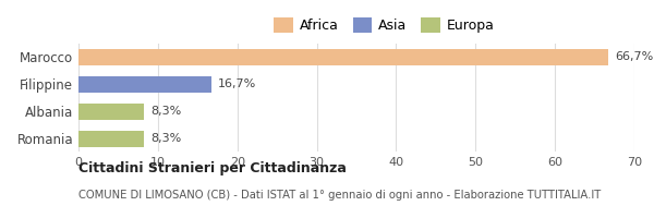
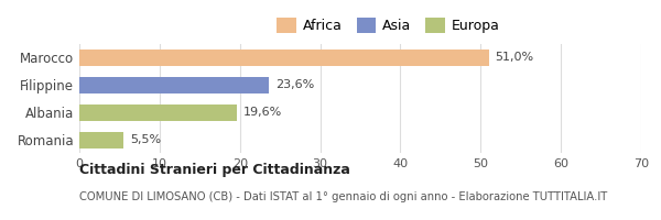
Marocco: 66,7% -> 51,0%
Filippine: 16,7% -> 23,6%
Albania: 8,3% -> 19,6%
Romania: 8,3% -> 5,5%
